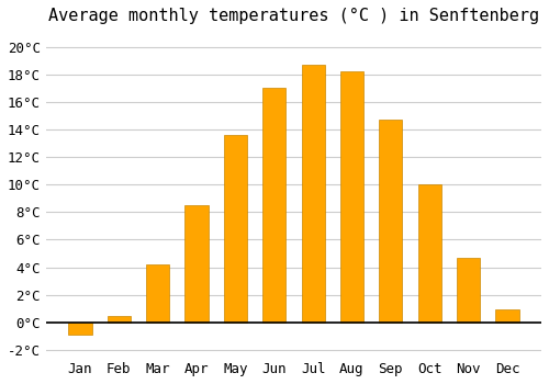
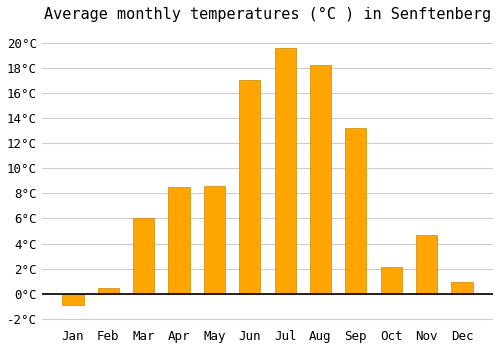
Mar: 4.2°C -> 6.0°C
May: 13.6°C -> 8.6°C
Jul: 18.7°C -> 19.6°C
Sep: 14.7°C -> 13.2°C
Oct: 10.0°C -> 2.1°C
